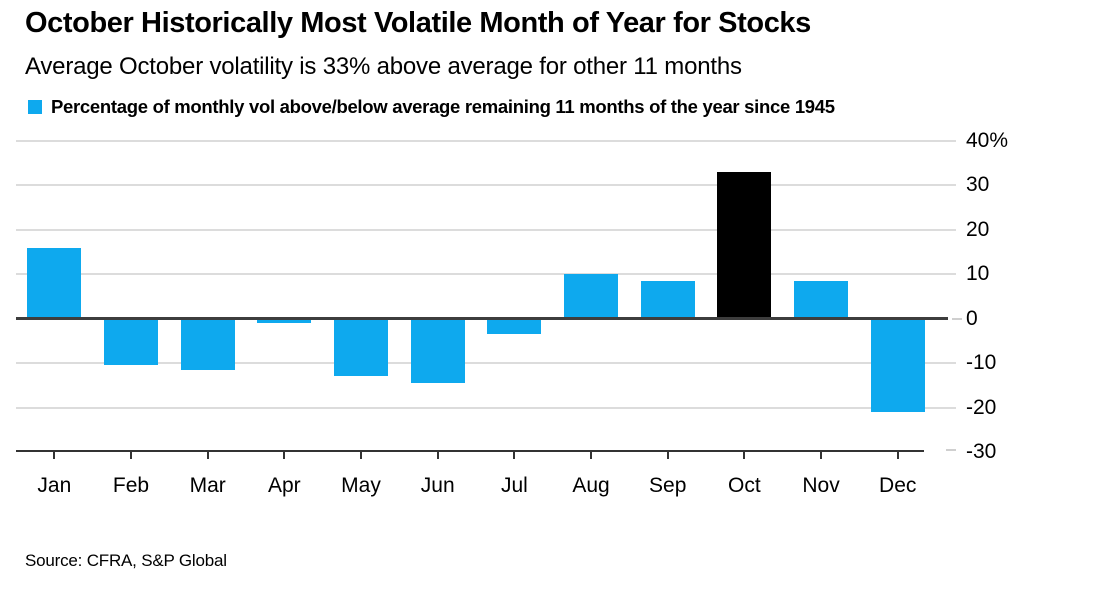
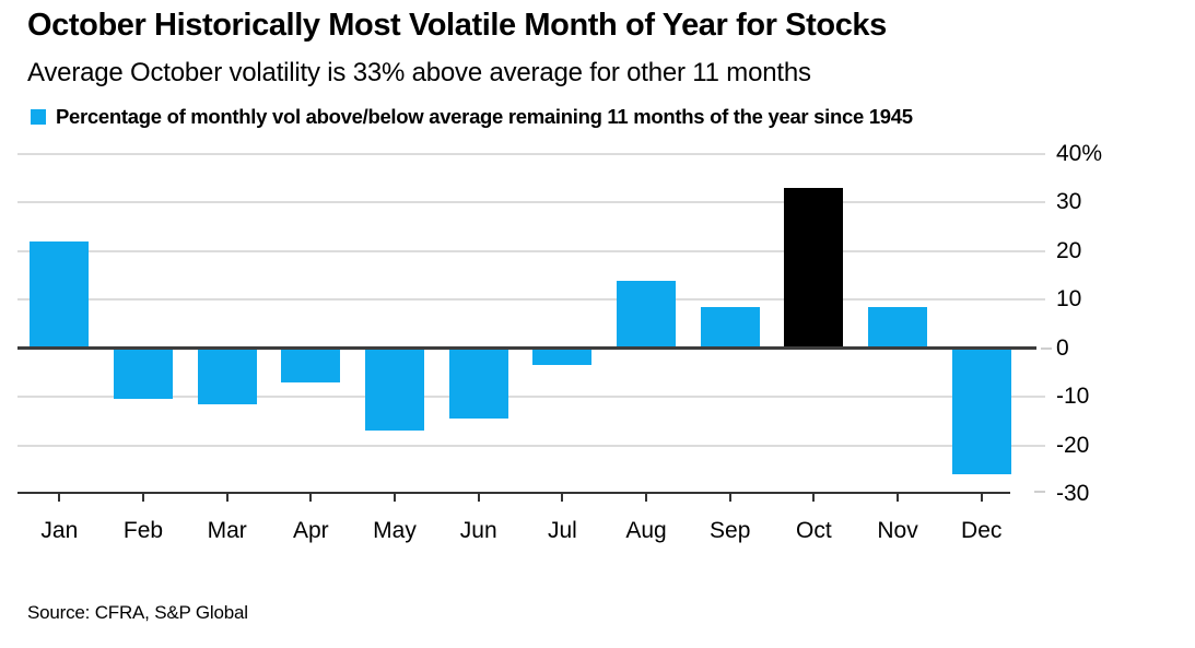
Jan: 16% -> 22%
Apr: -1% -> -7%
May: -13% -> -17%
Aug: 10% -> 14%
Dec: -21% -> -26%
